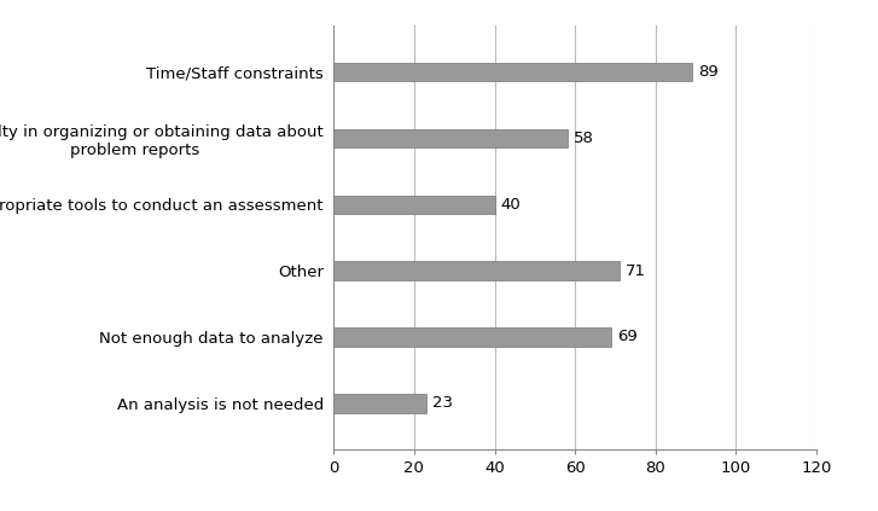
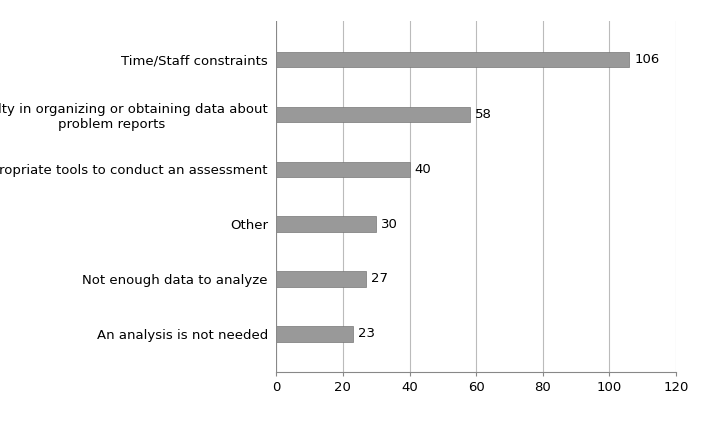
Time/Staff constraints: 89 -> 106
Other: 71 -> 30
Not enough data to analyze: 69 -> 27
